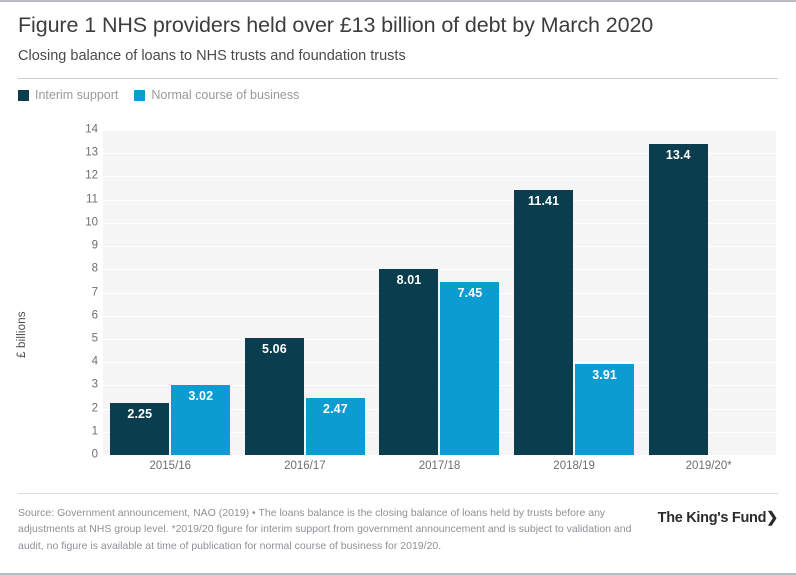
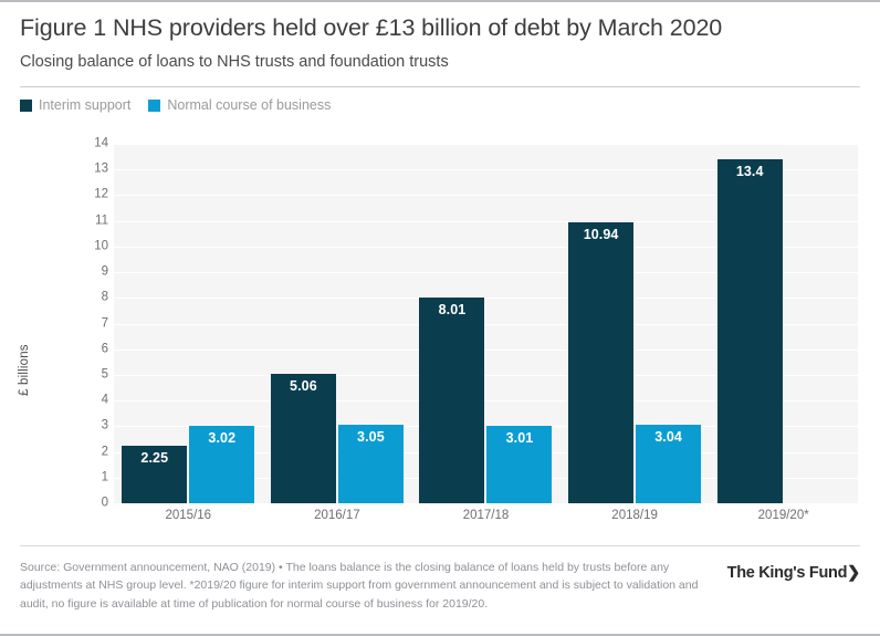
Normal course of business/2016/17: 2.47 -> 3.05
Normal course of business/2017/18: 7.45 -> 3.01
Interim support/2018/19: 11.41 -> 10.94
Normal course of business/2018/19: 3.91 -> 3.04
